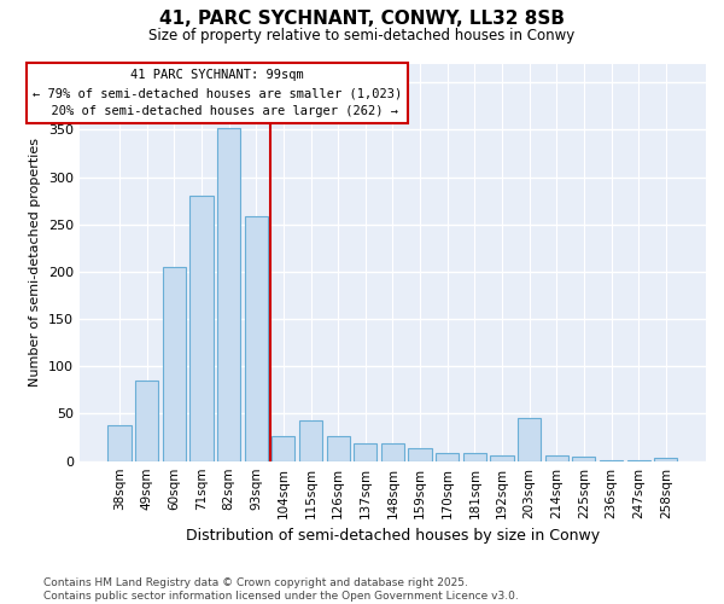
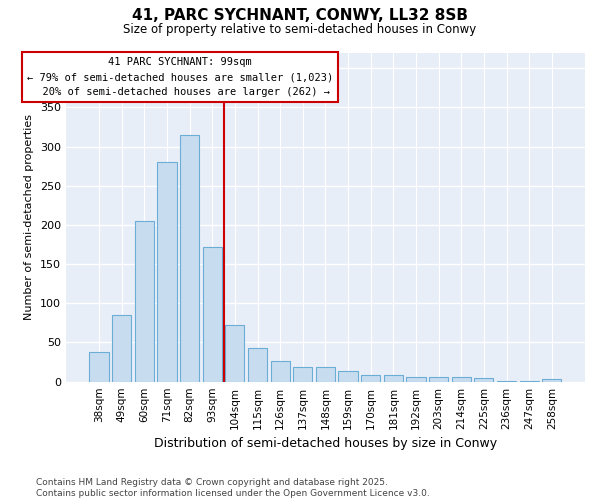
82sqm: 352 -> 315
93sqm: 258 -> 172
104sqm: 26 -> 72
203sqm: 46 -> 6
